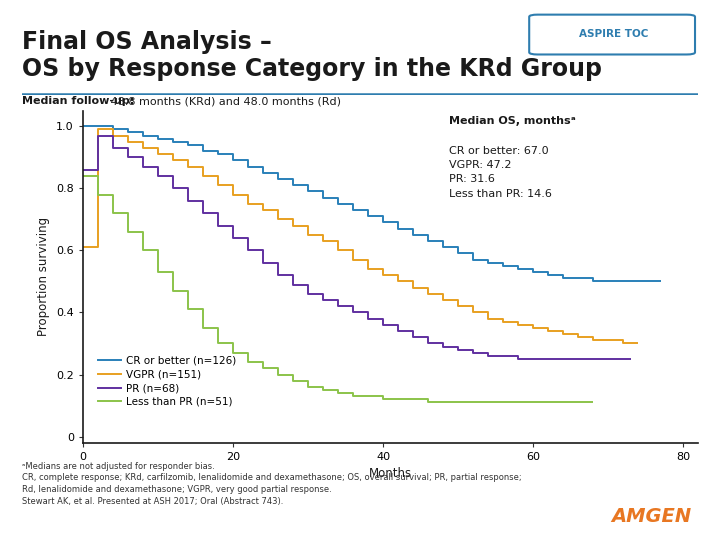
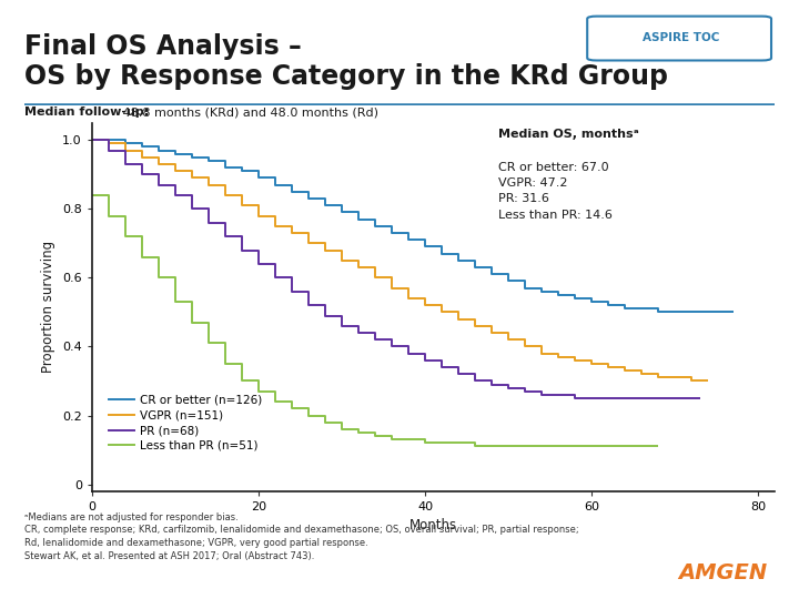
VGPR (n=151)/0: 0.61 -> 1.00
PR (n=68)/0: 0.86 -> 1.00
